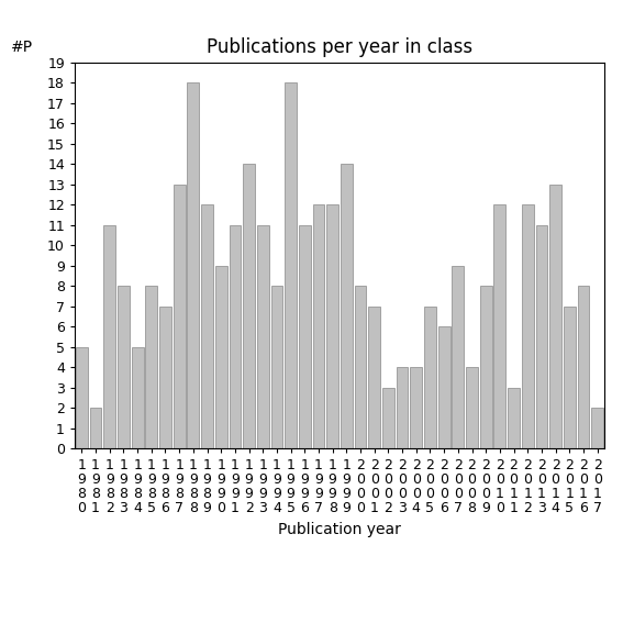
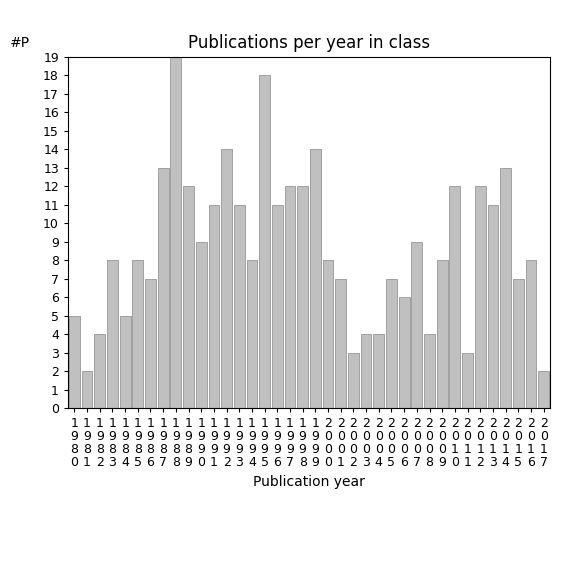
1 9 8 2: 11 -> 4
1 9 8 8: 18 -> 19
